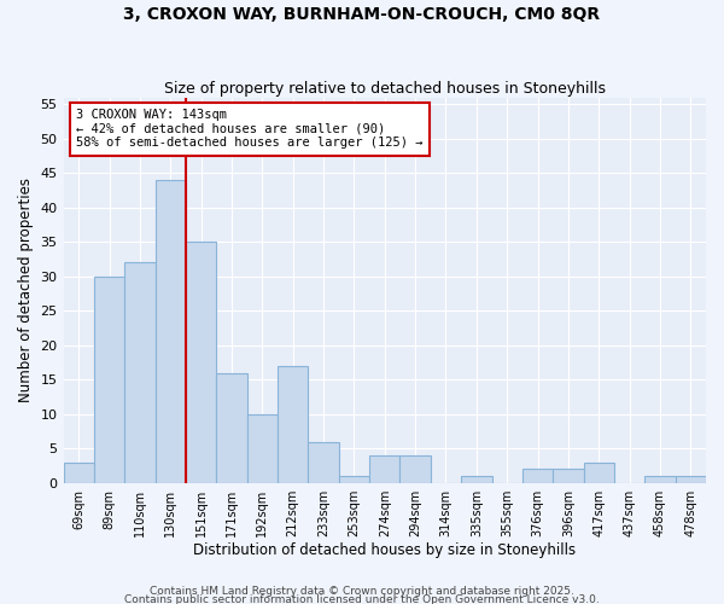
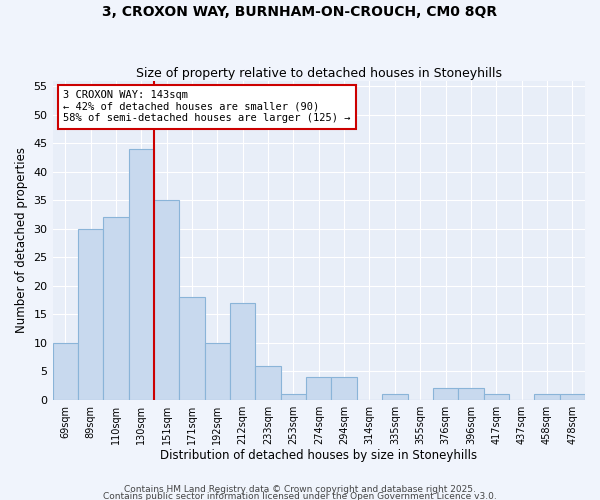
69sqm: 3 -> 10
171sqm: 16 -> 18
417sqm: 3 -> 1
